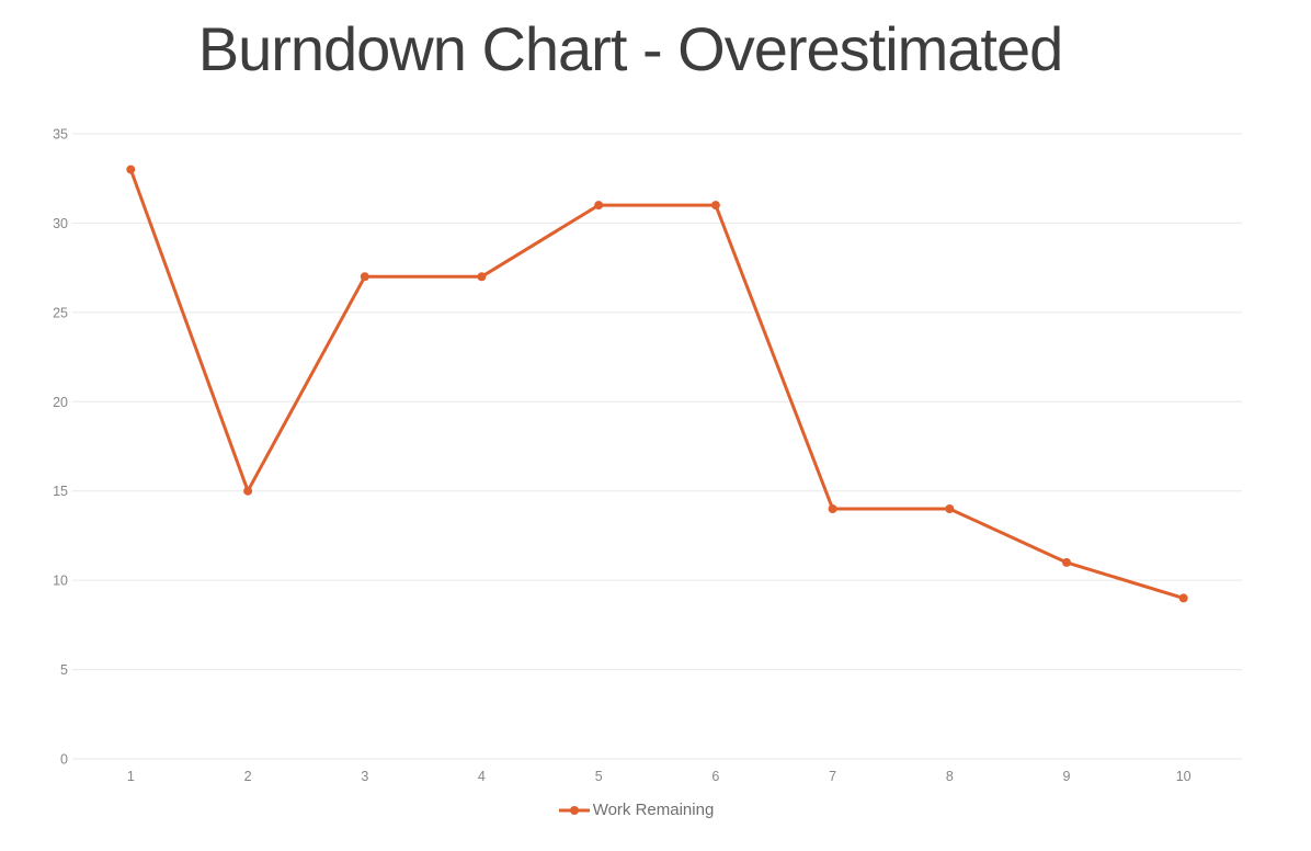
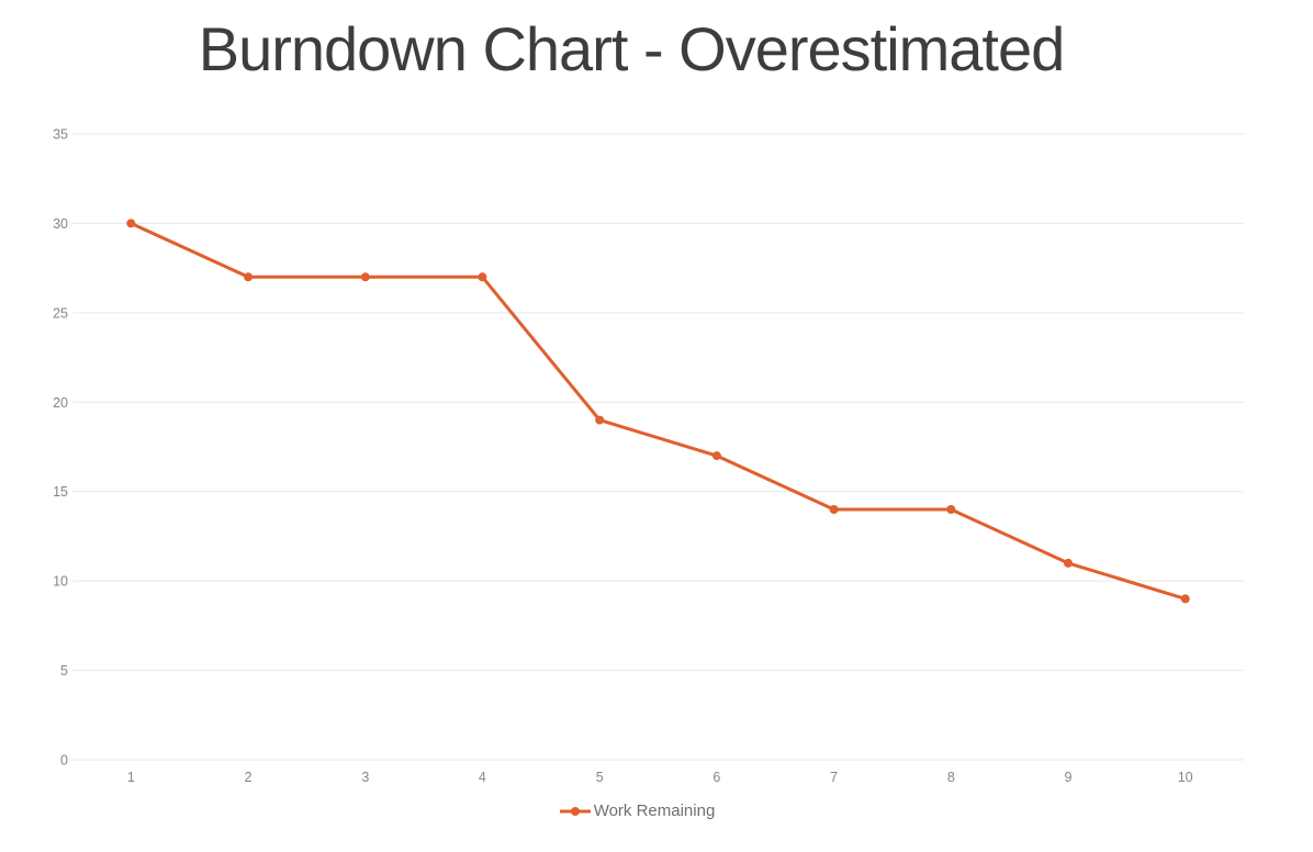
1: 33 -> 30
2: 15 -> 27
5: 31 -> 19
6: 31 -> 17
